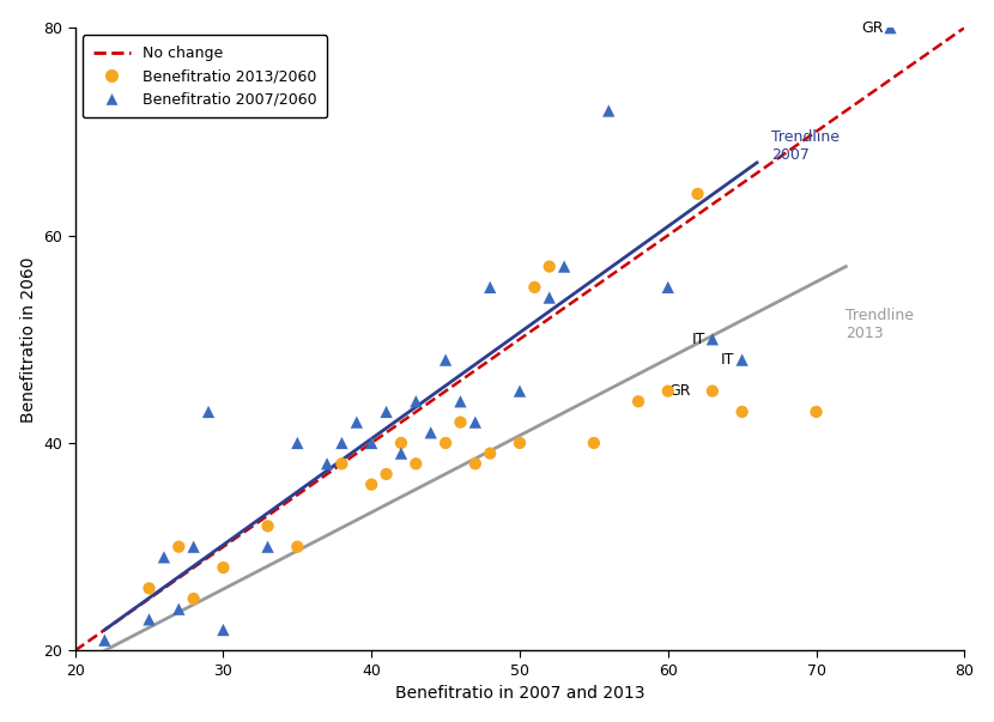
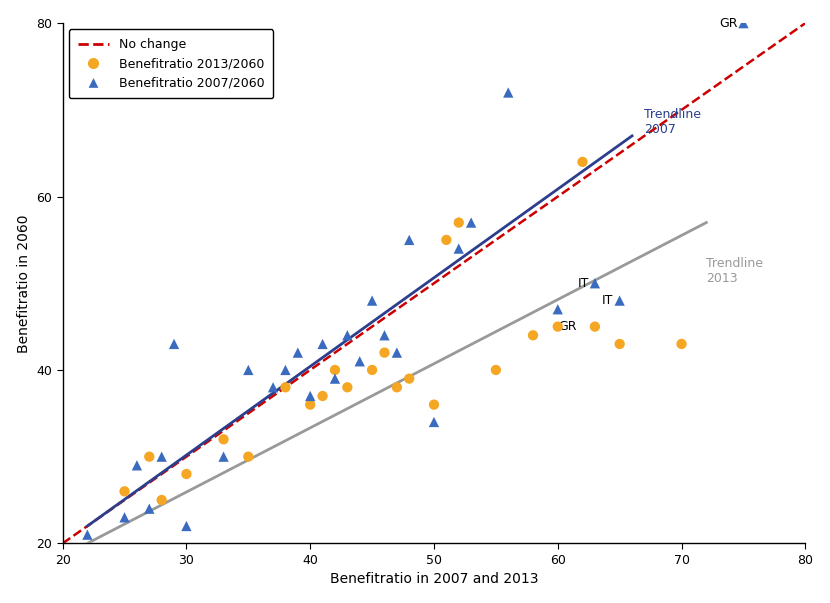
Benefitratio 2007/2060/40: 40 -> 37
Benefitratio 2013/2060/50: 40 -> 36
Benefitratio 2007/2060/50: 45 -> 34
Benefitratio 2007/2060/60: 55 -> 47
